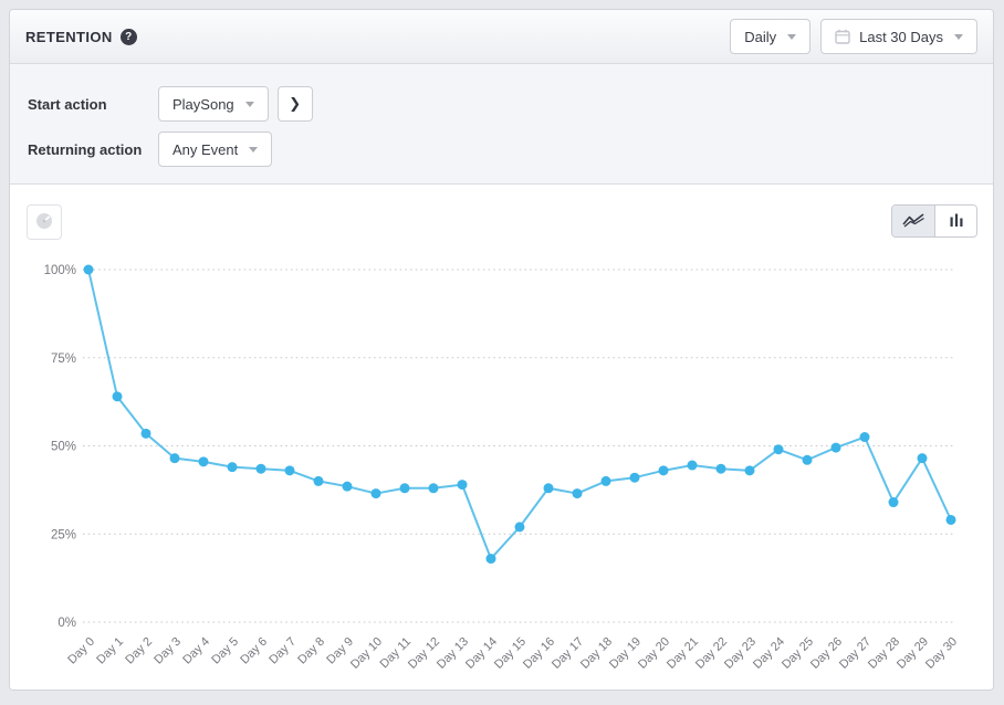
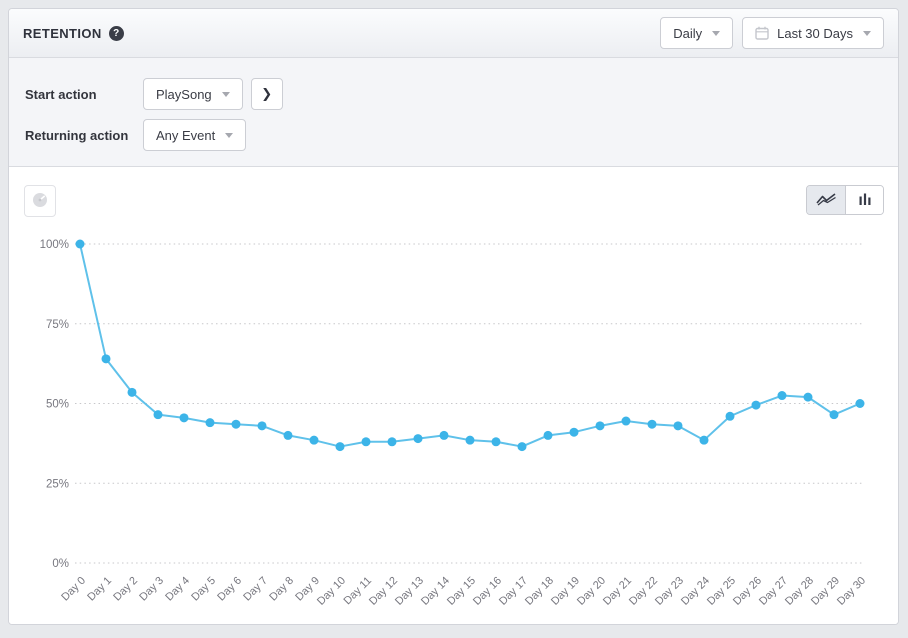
Day 14: 18% -> 40%
Day 15: 27% -> 38%
Day 24: 49% -> 38%
Day 28: 34% -> 52%
Day 30: 29% -> 50%
